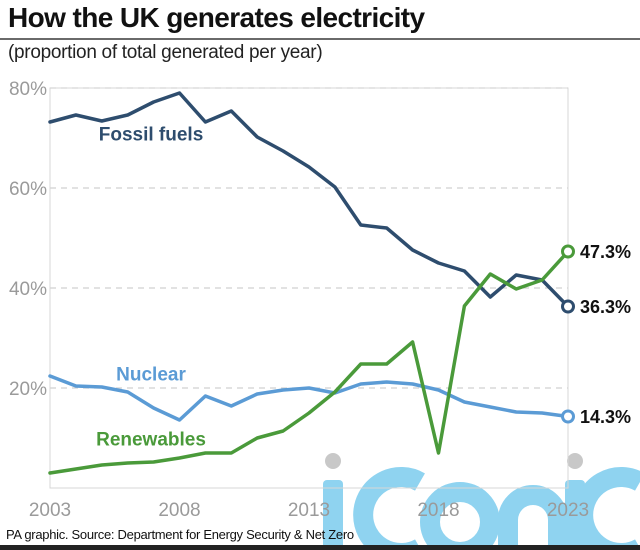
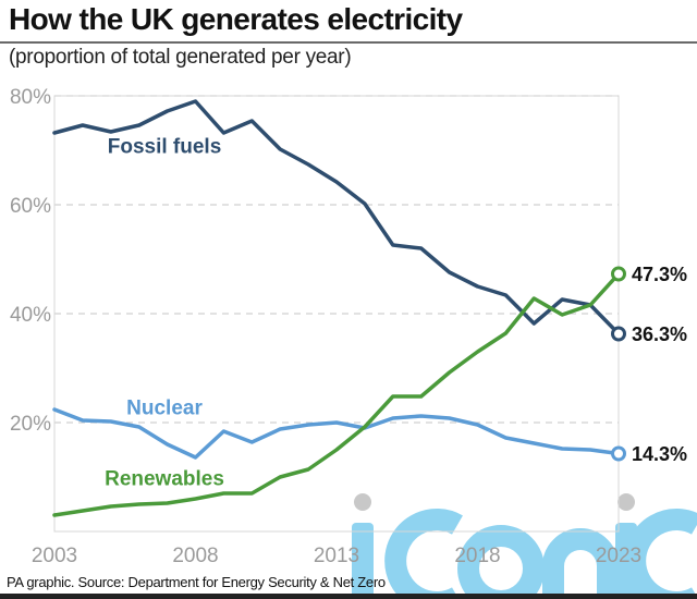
Renewables/2018: 7% -> 33%
